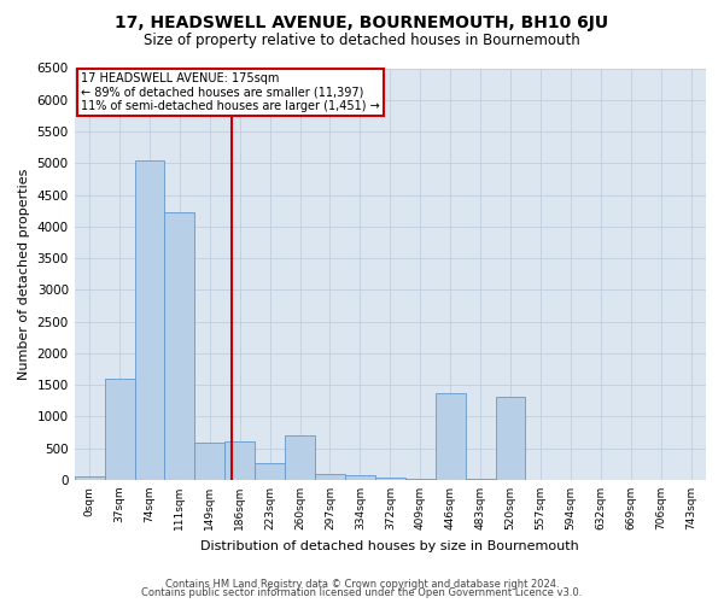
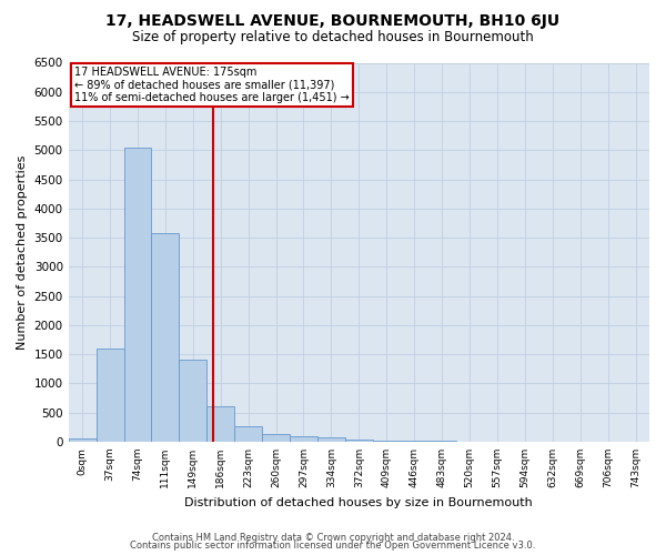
111sqm: 4220 -> 3580
149sqm: 580 -> 1400
260sqm: 700 -> 130
446sqm: 1360 -> 20
520sqm: 1320 -> 0
